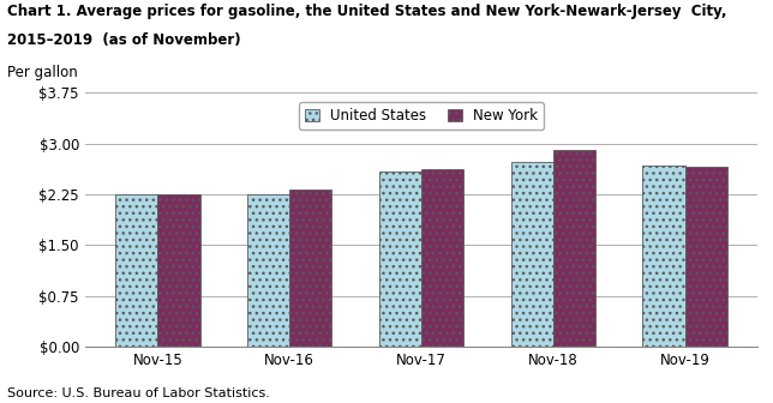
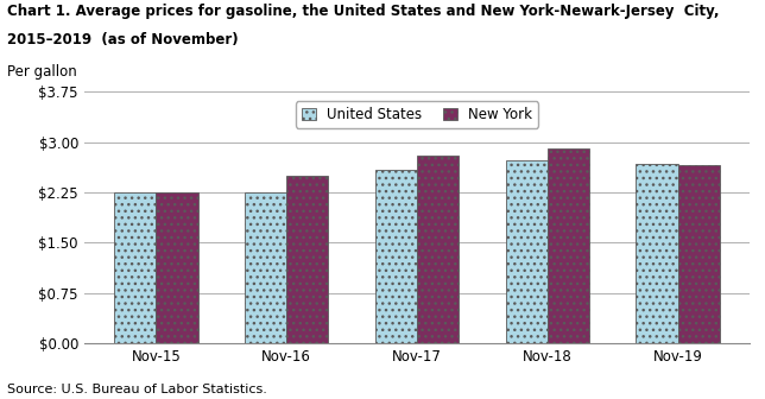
New York/Nov-16: $2.32 -> $2.50
New York/Nov-17: $2.63 -> $2.80
